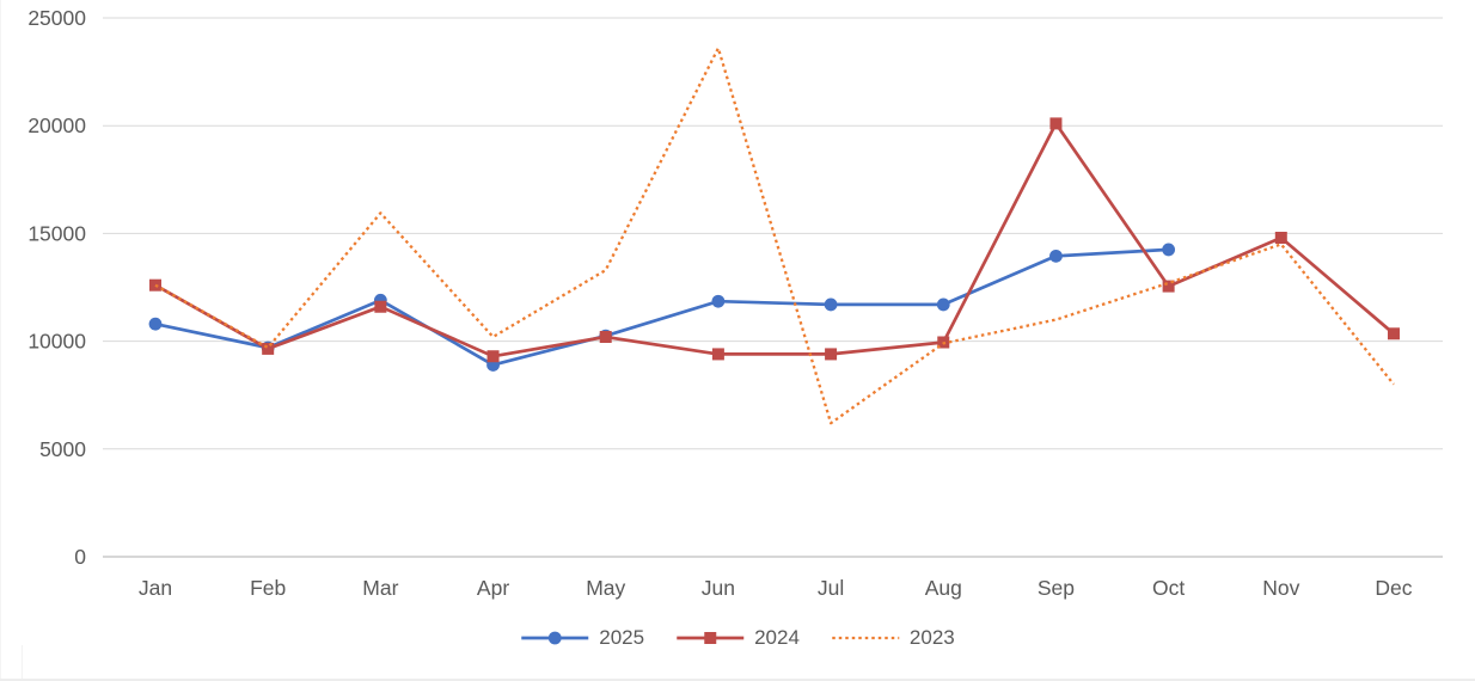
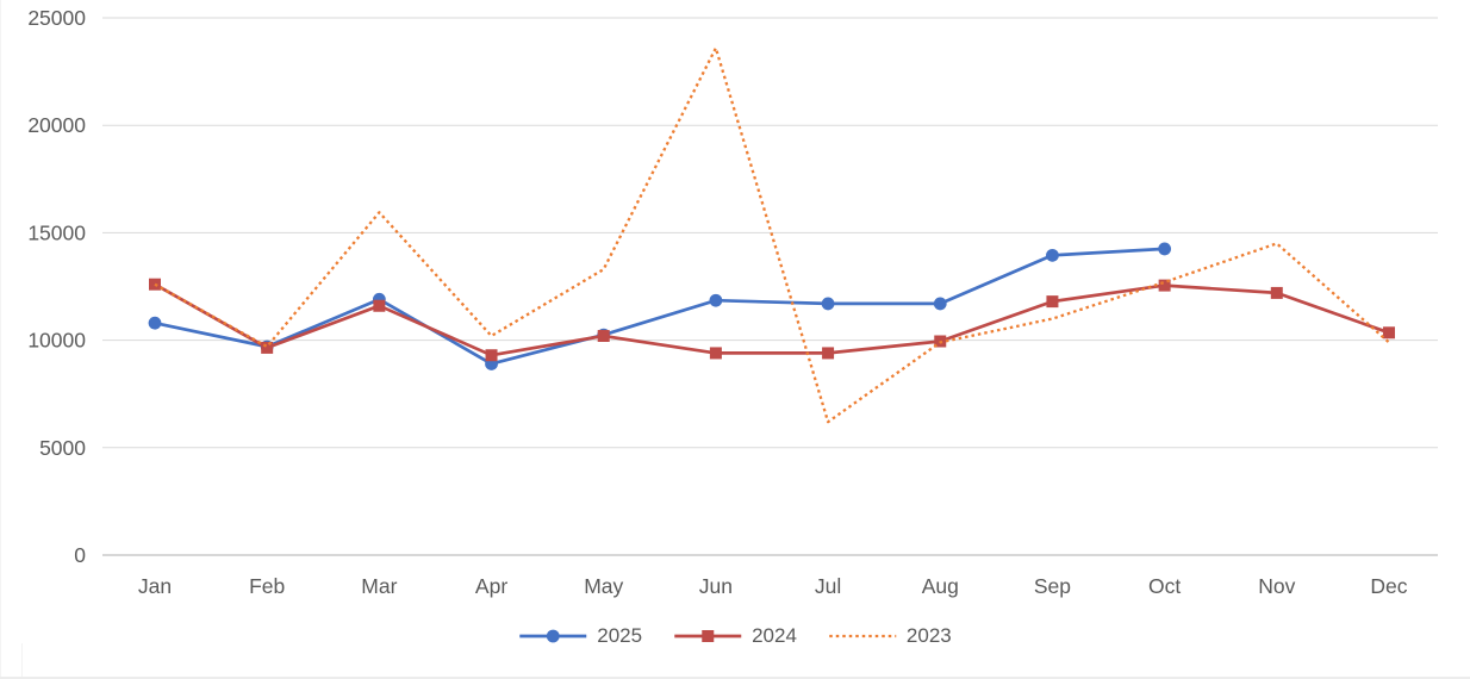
2024/Sep: 20100 -> 11800
2024/Nov: 14800 -> 12200
2023/Dec: 8000 -> 9900
